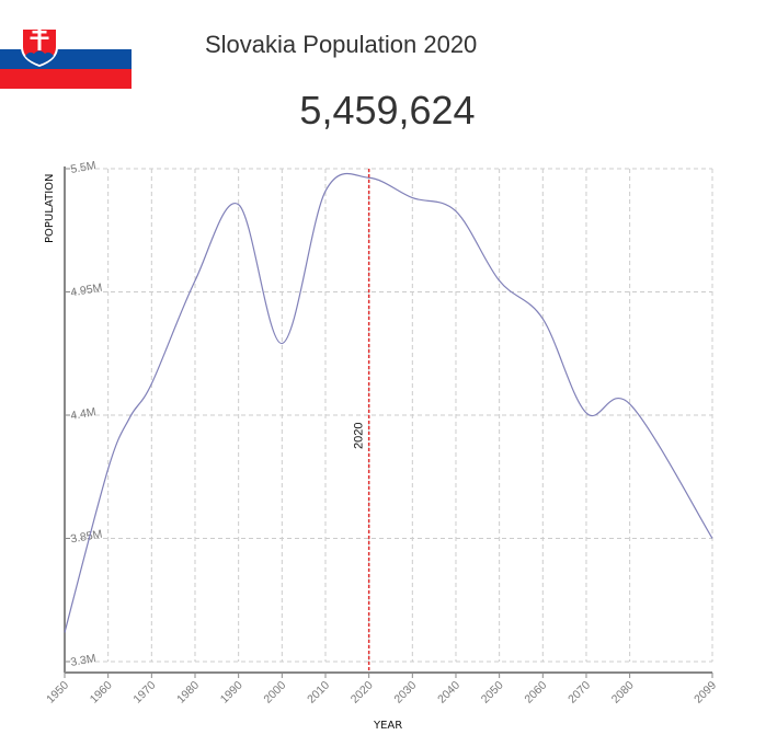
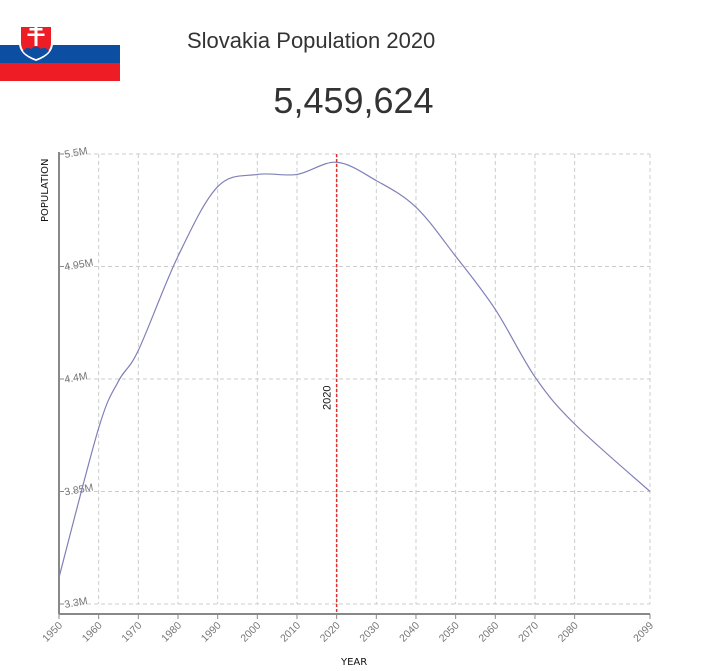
2000: 4.72M -> 5.40M
2040: 5.31M -> 5.24M
2060: 4.83M -> 4.74M
2080: 4.45M -> 4.18M
